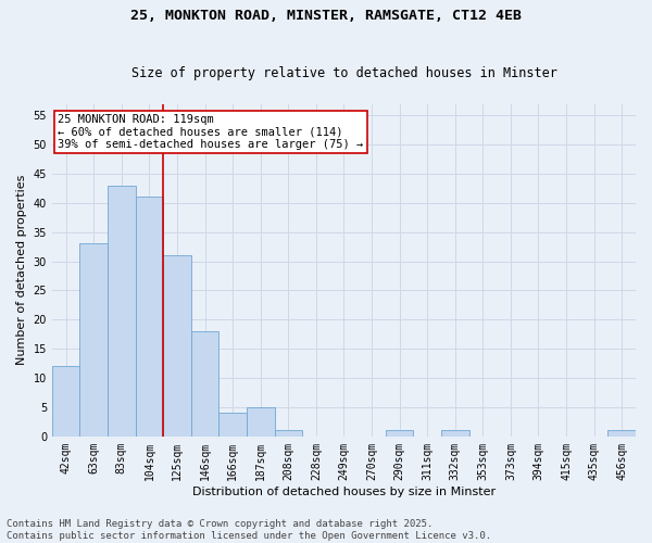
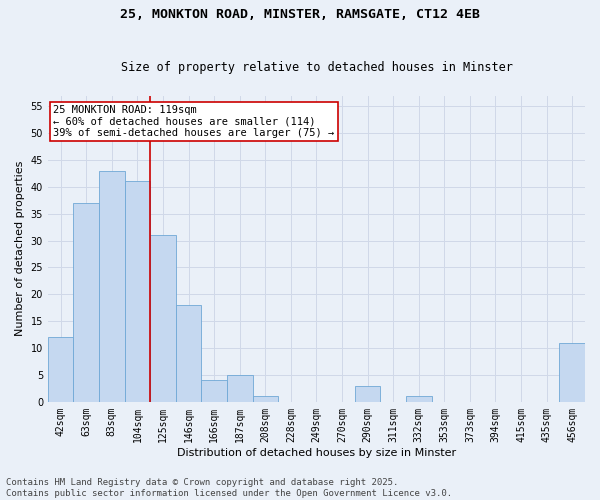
63sqm: 33 -> 37
290sqm: 1 -> 3
456sqm: 1 -> 11
